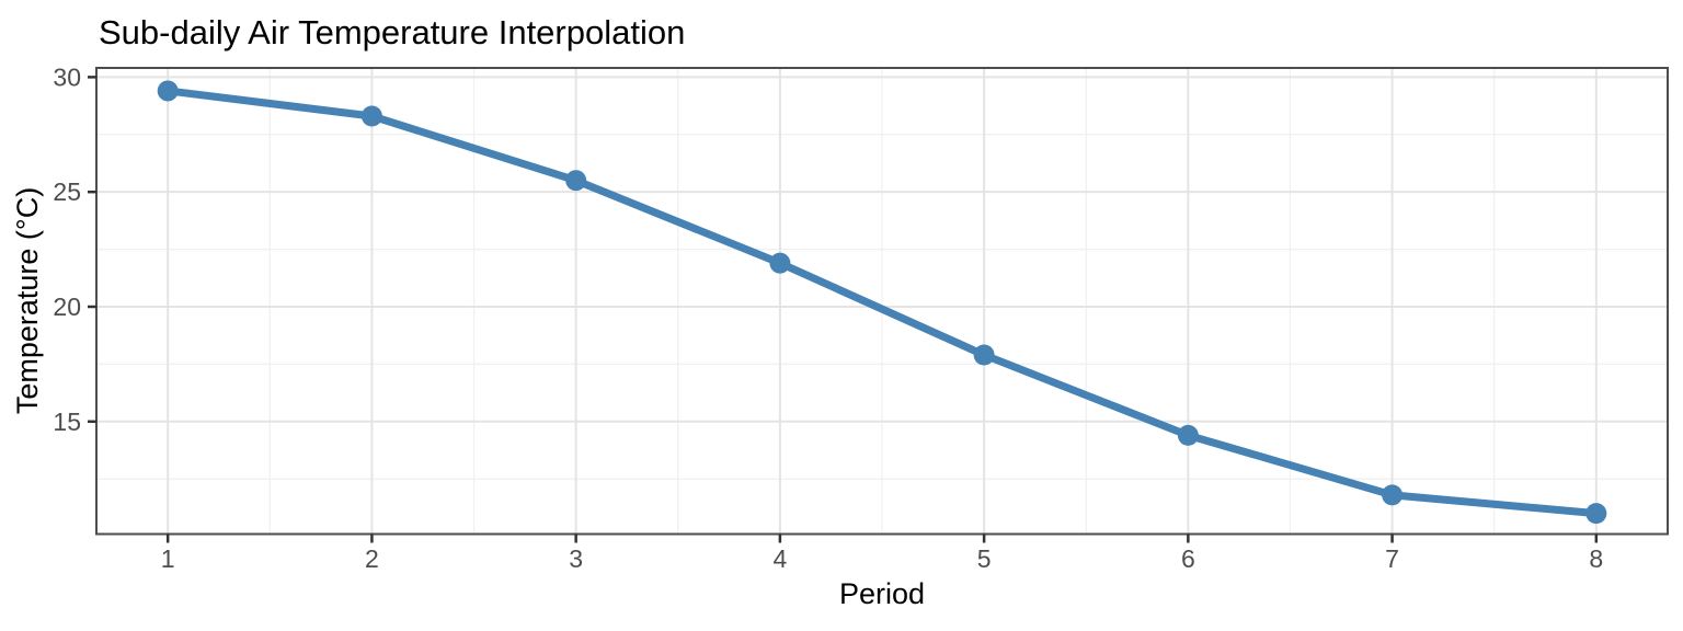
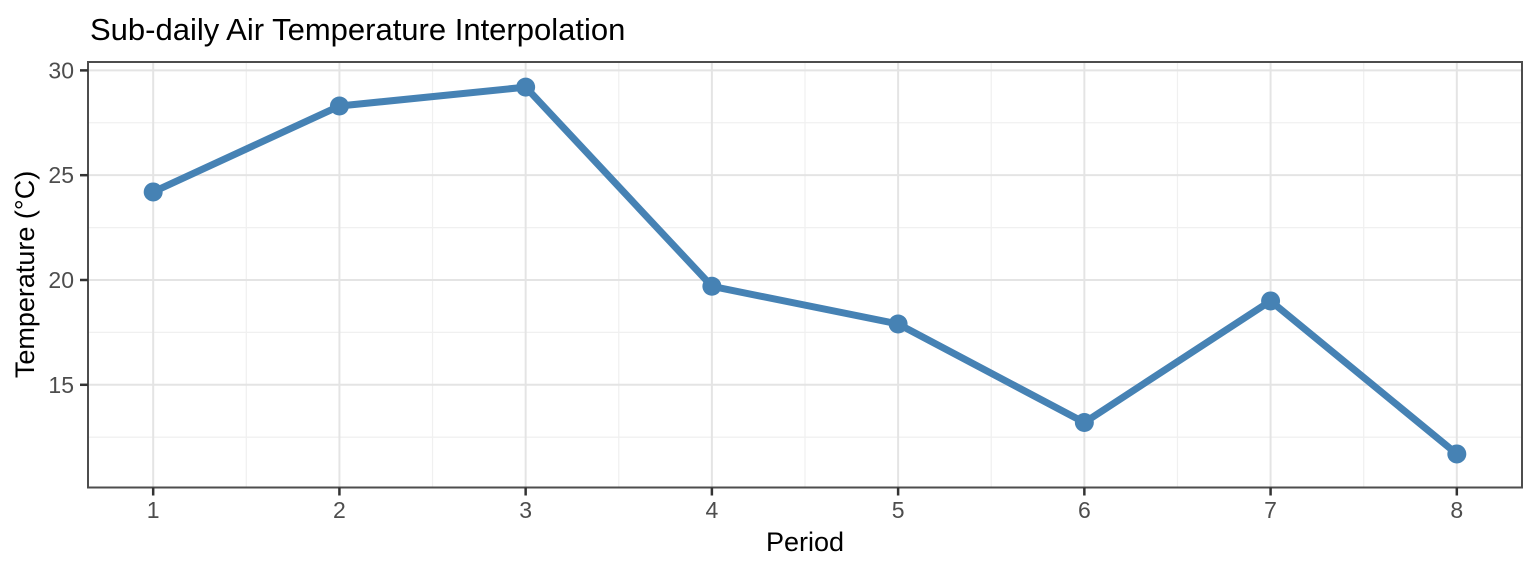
1: 29.4 -> 24.2
3: 25.5 -> 29.2
4: 21.9 -> 19.7
6: 14.4 -> 13.2
7: 11.8 -> 19.0
8: 11.0 -> 11.7
